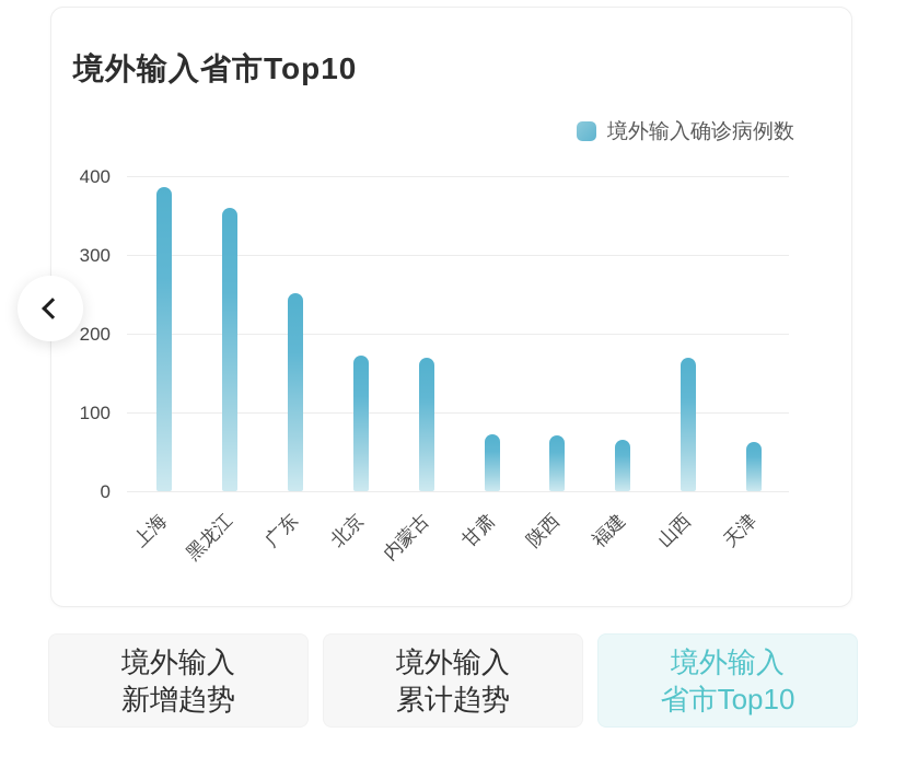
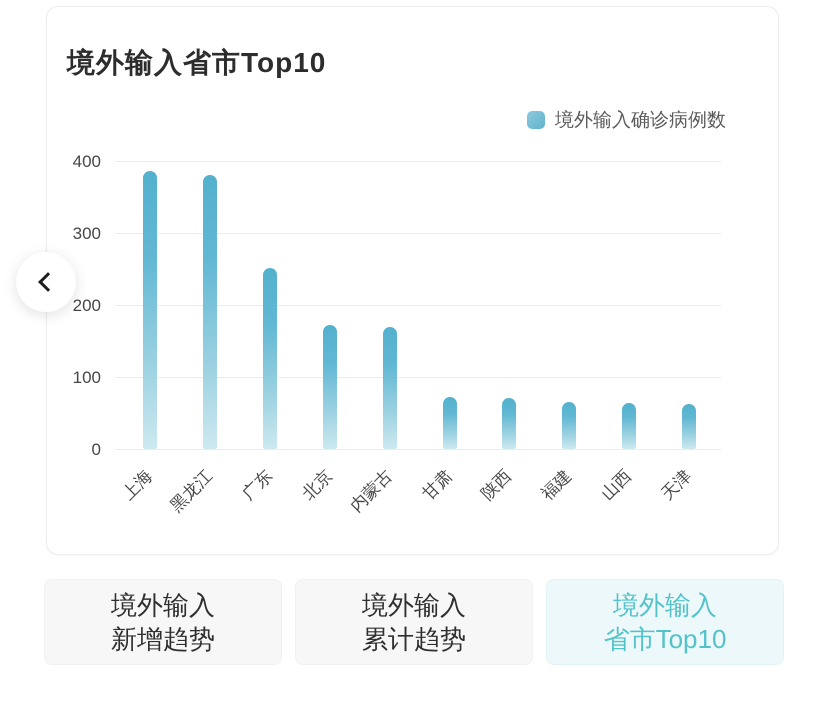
黑龙江: 360 -> 380
山西: 170 -> 60
